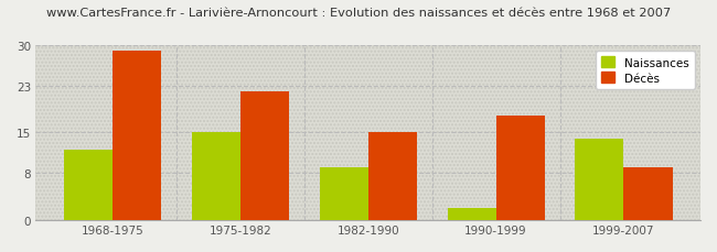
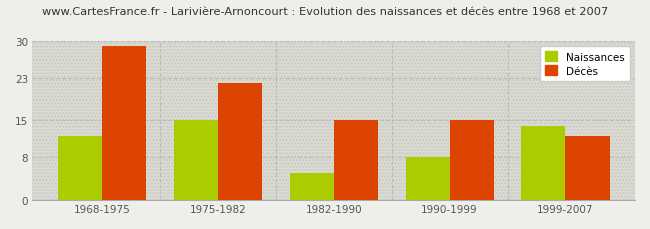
Naissances/1982-1990: 9 -> 5
Naissances/1990-1999: 2 -> 8
Décès/1990-1999: 18 -> 15
Décès/1999-2007: 9 -> 12
